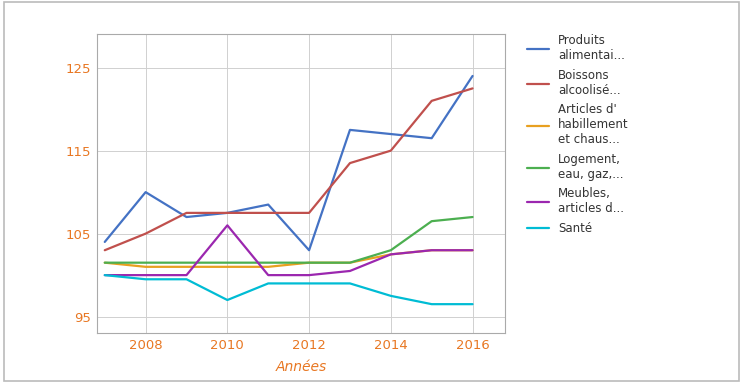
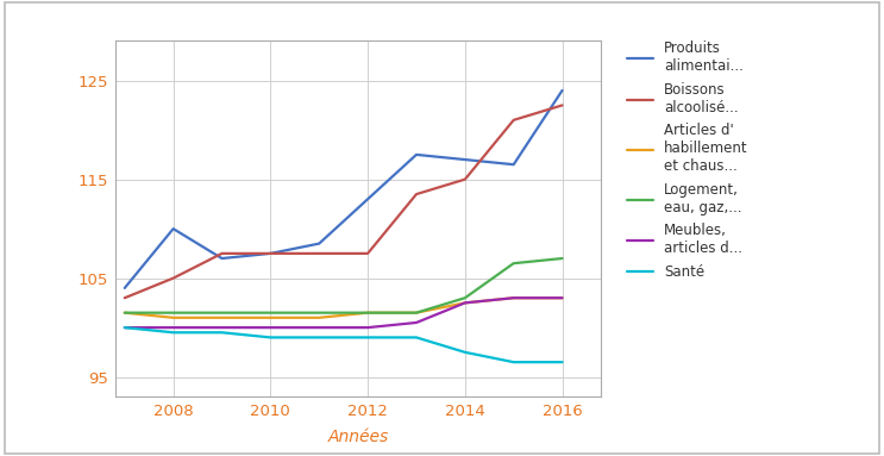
Meubles, articles d.../2010: 106.0 -> 100.0
Santé/2010: 97.0 -> 99.0
Produits alimentai.../2012: 103.0 -> 113.0
